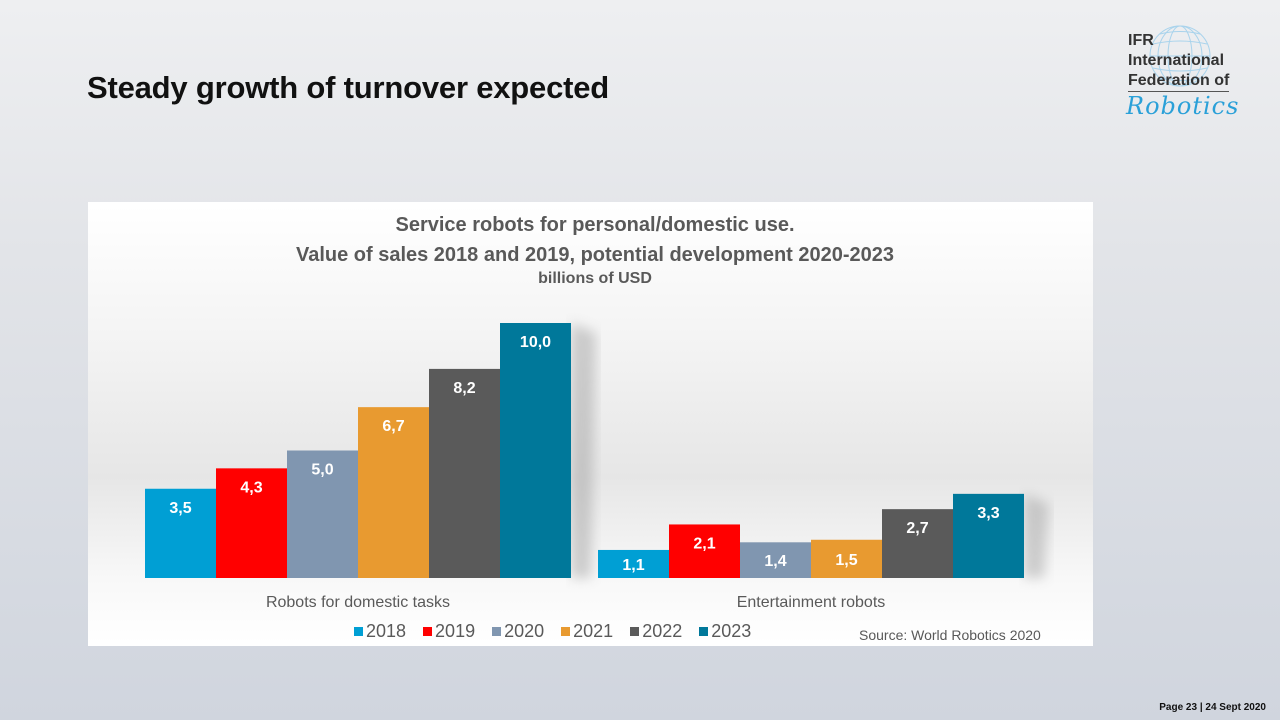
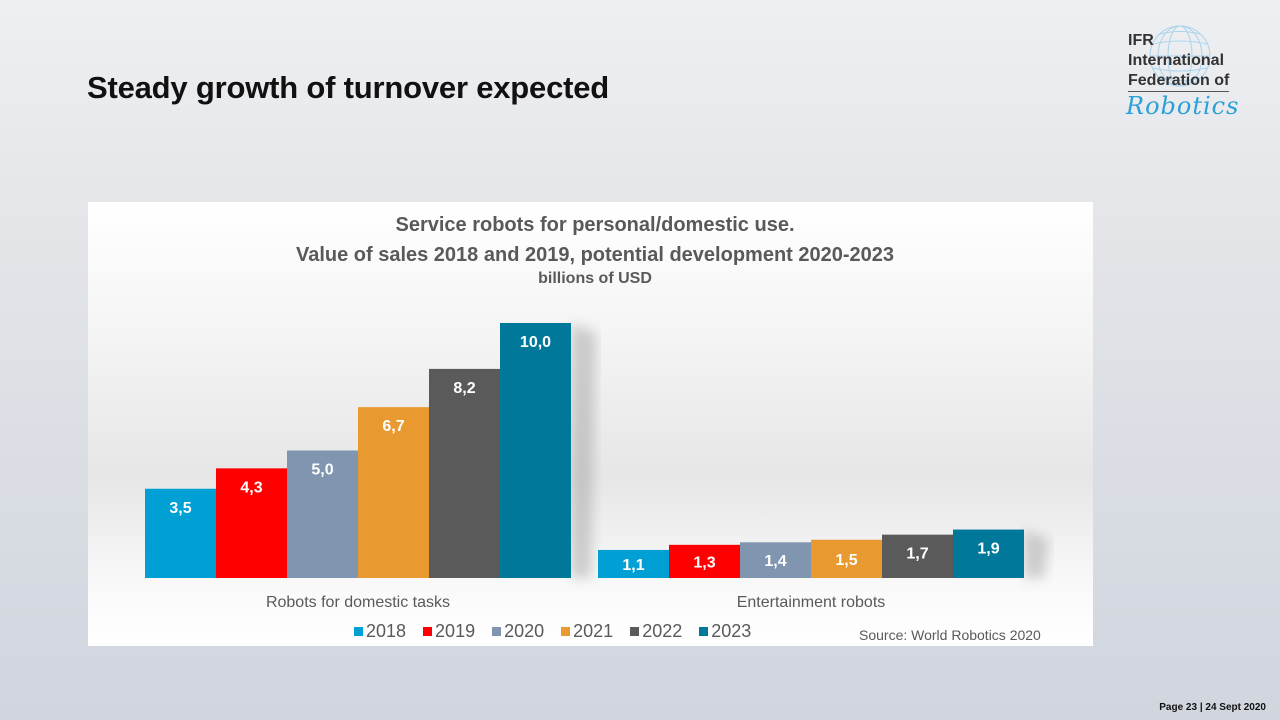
2019/Entertainment robots: 2,1 -> 1,3
2022/Entertainment robots: 2,7 -> 1,7
2023/Entertainment robots: 3,3 -> 1,9
